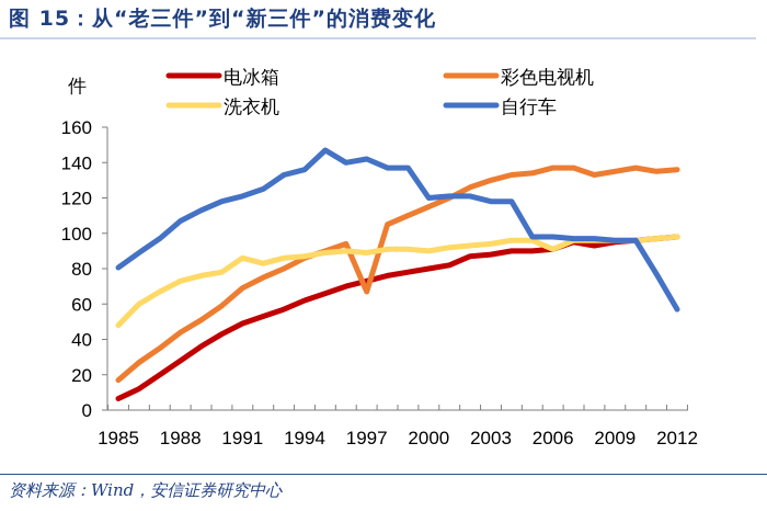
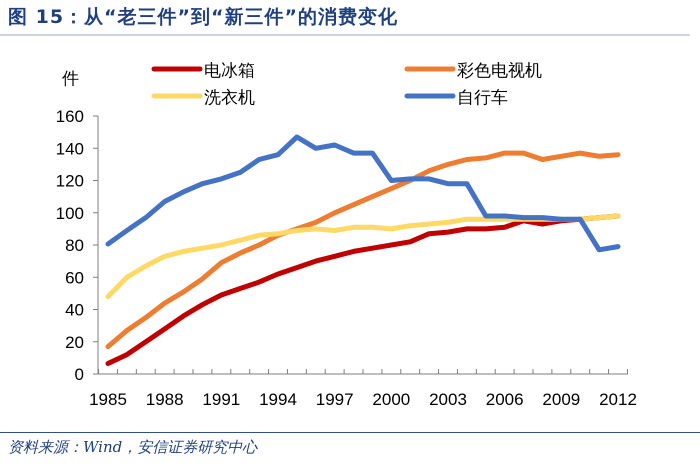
洗衣机/1991: 86 -> 80
彩色电视机/1997: 67 -> 100
洗衣机/2006: 91 -> 96
自行车/2012: 57 -> 79
